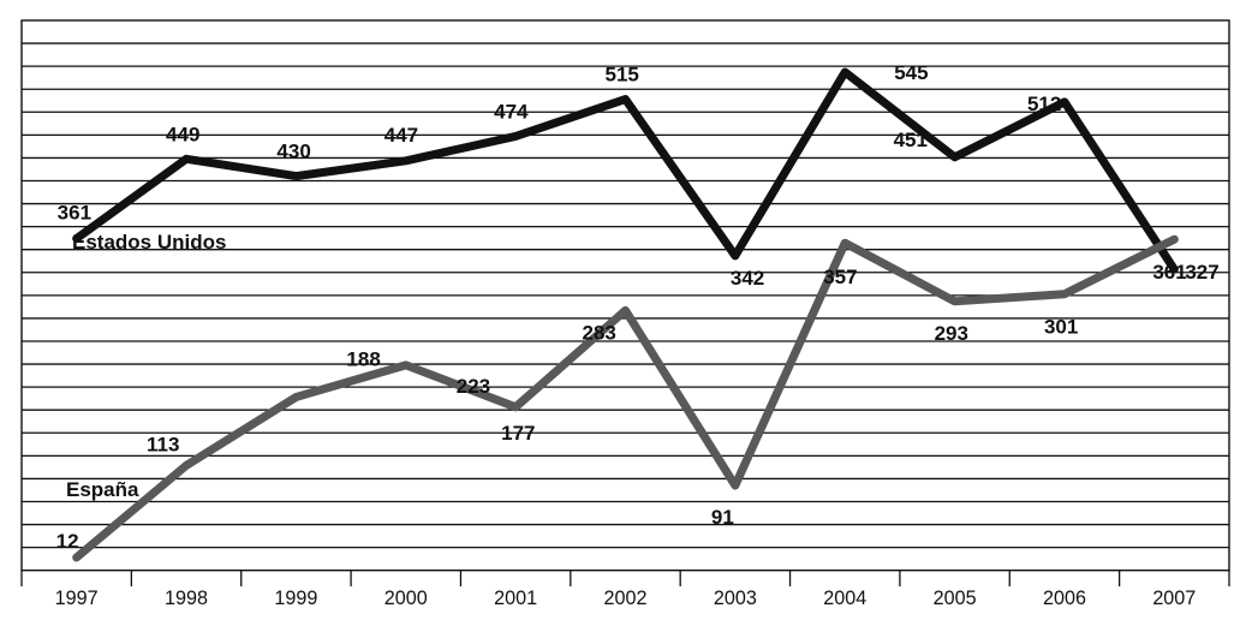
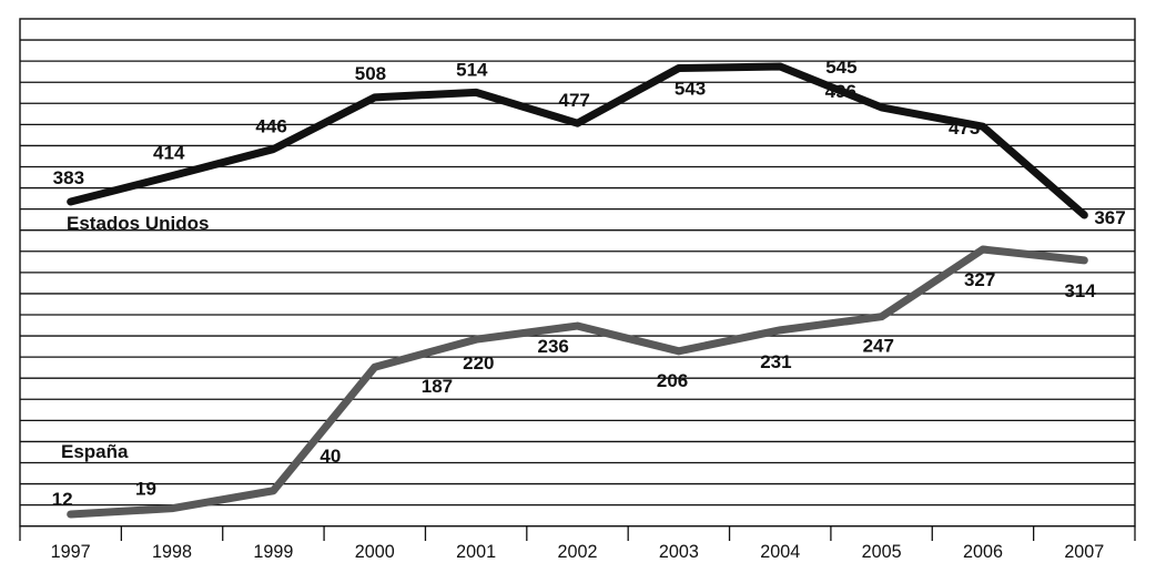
Estados Unidos/1997: 361 -> 383
Estados Unidos/1998: 449 -> 414
España/1998: 113 -> 19
Estados Unidos/1999: 430 -> 446
España/1999: 188 -> 40
Estados Unidos/2000: 447 -> 508
España/2000: 223 -> 187
Estados Unidos/2001: 474 -> 514
España/2001: 177 -> 220
Estados Unidos/2002: 515 -> 477
España/2002: 283 -> 236
Estados Unidos/2003: 342 -> 543
España/2003: 91 -> 206
España/2004: 357 -> 231
Estados Unidos/2005: 451 -> 496
España/2005: 293 -> 247
Estados Unidos/2006: 512 -> 473
España/2006: 301 -> 327
Estados Unidos/2007: 327 -> 367
España/2007: 361 -> 314
